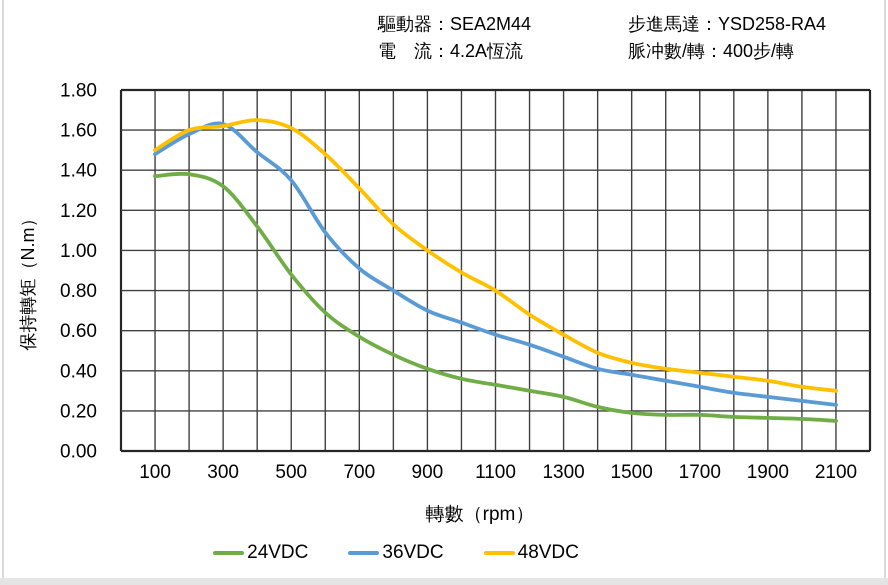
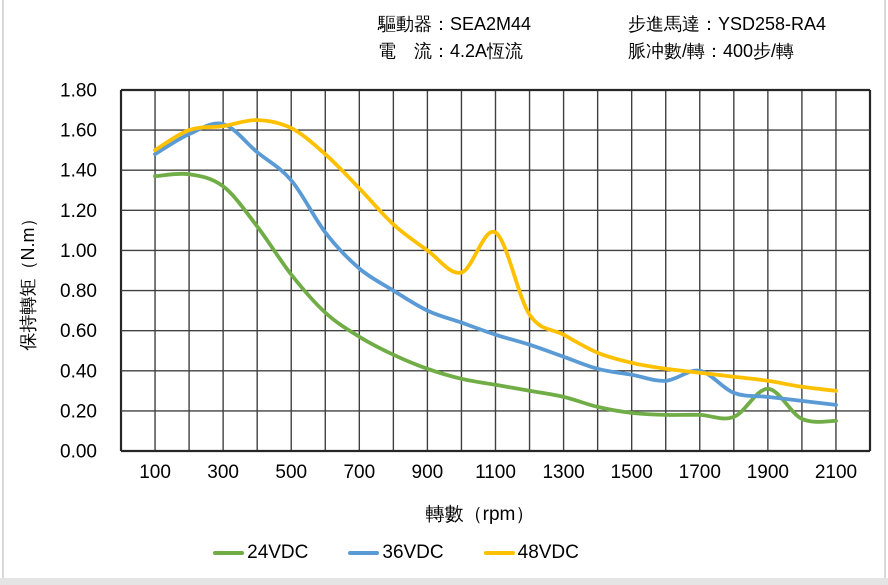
48VDC/1100: 0.80 -> 1.09
36VDC/1700: 0.32 -> 0.40
24VDC/1900: 0.17 -> 0.31
